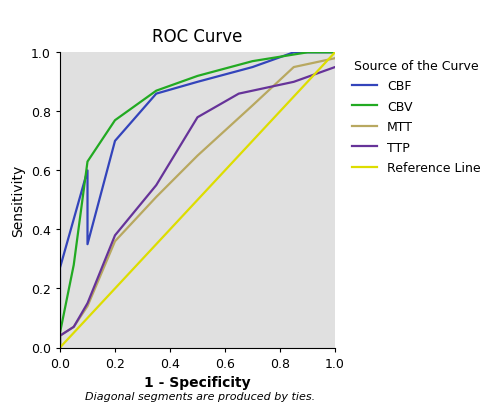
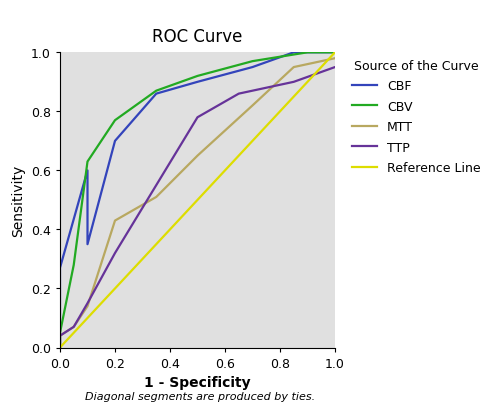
MTT/0.2: 0.36 -> 0.43
TTP/0.2: 0.38 -> 0.32
